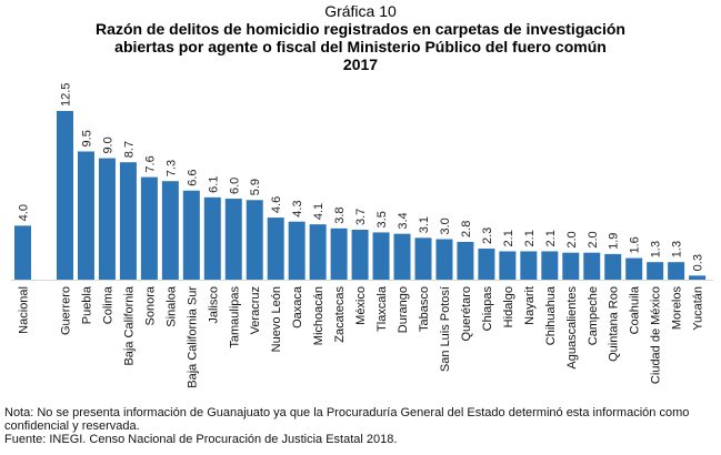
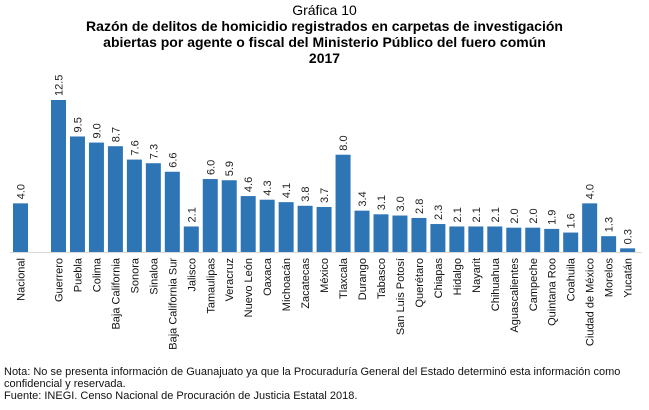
Jalisco: 6.1 -> 2.1
Tlaxcala: 3.5 -> 8.0
Ciudad de México: 1.3 -> 4.0
